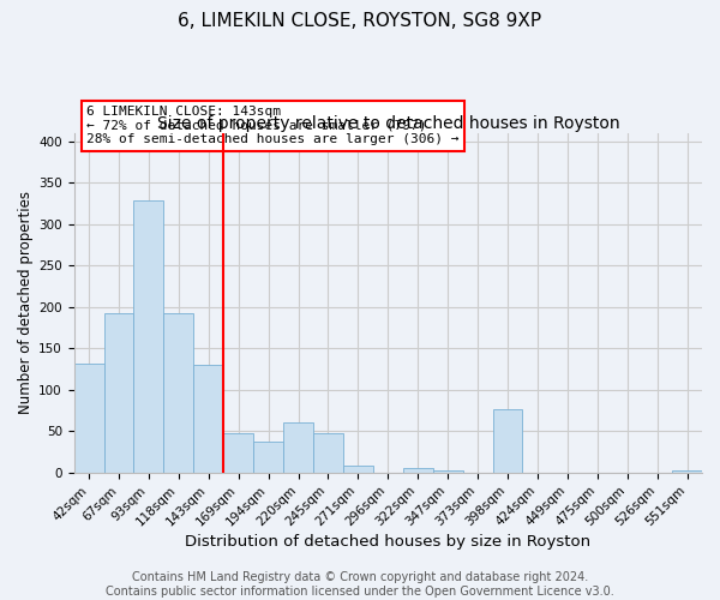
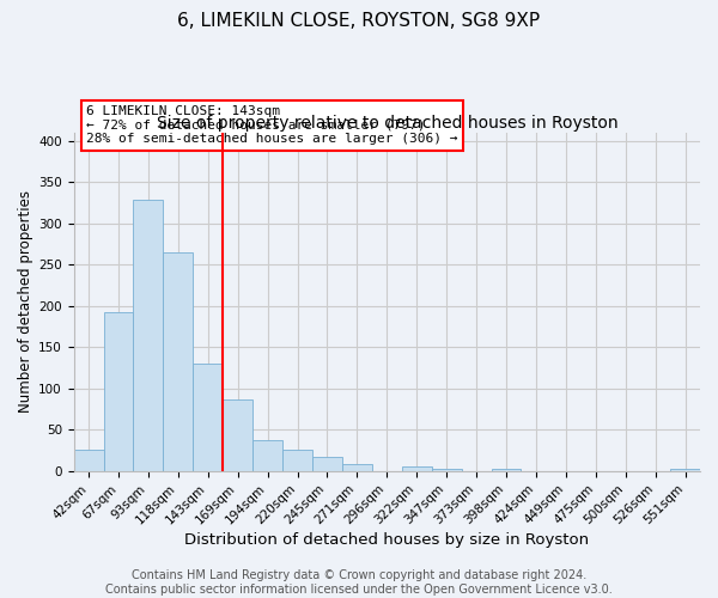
42sqm: 132 -> 25
118sqm: 192 -> 265
169sqm: 48 -> 86
220sqm: 60 -> 25
245sqm: 48 -> 17
398sqm: 76 -> 3
